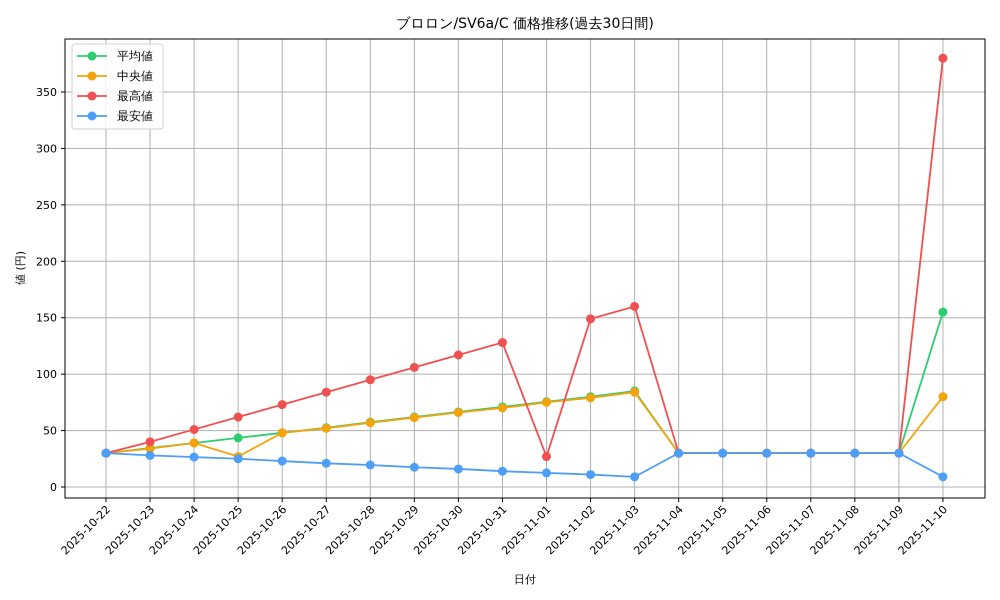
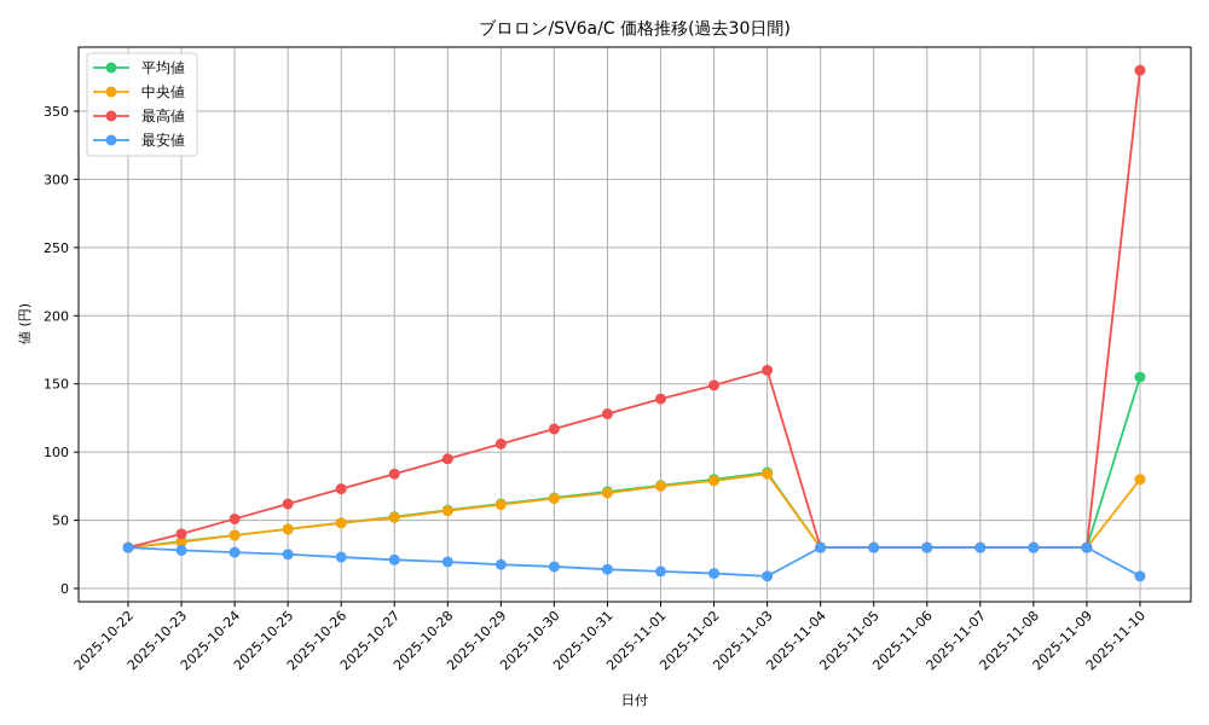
中央値/2025-10-25: 27 -> 44
最高値/2025-11-01: 27 -> 139
